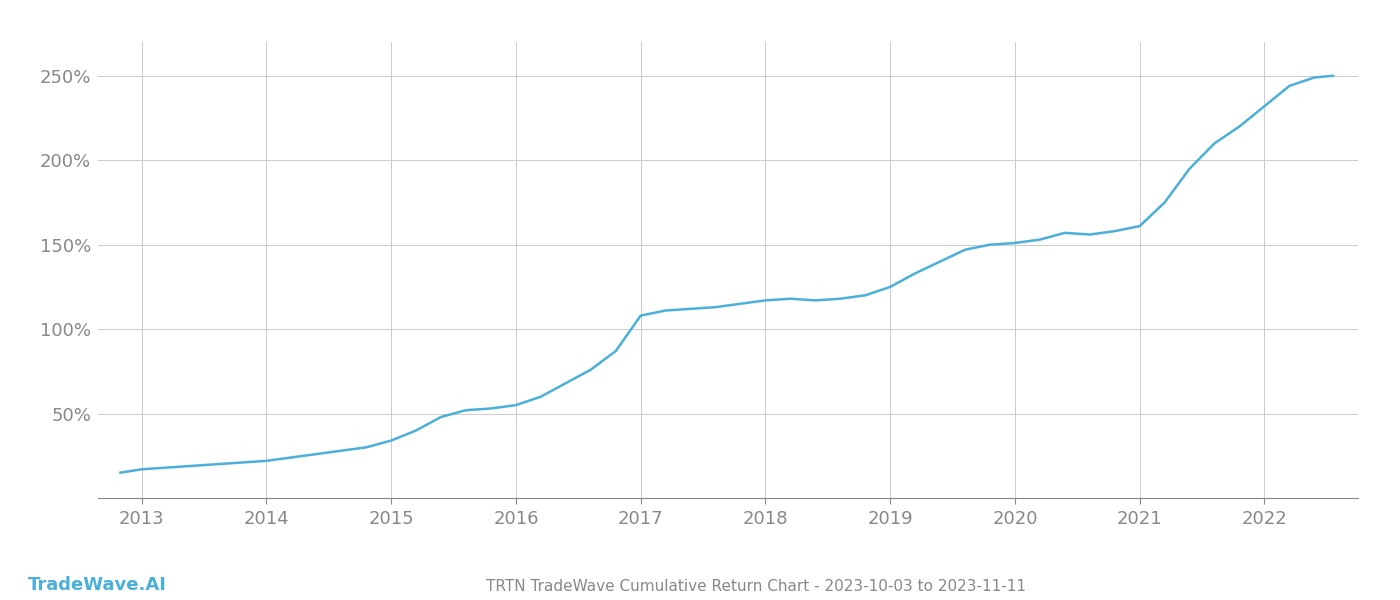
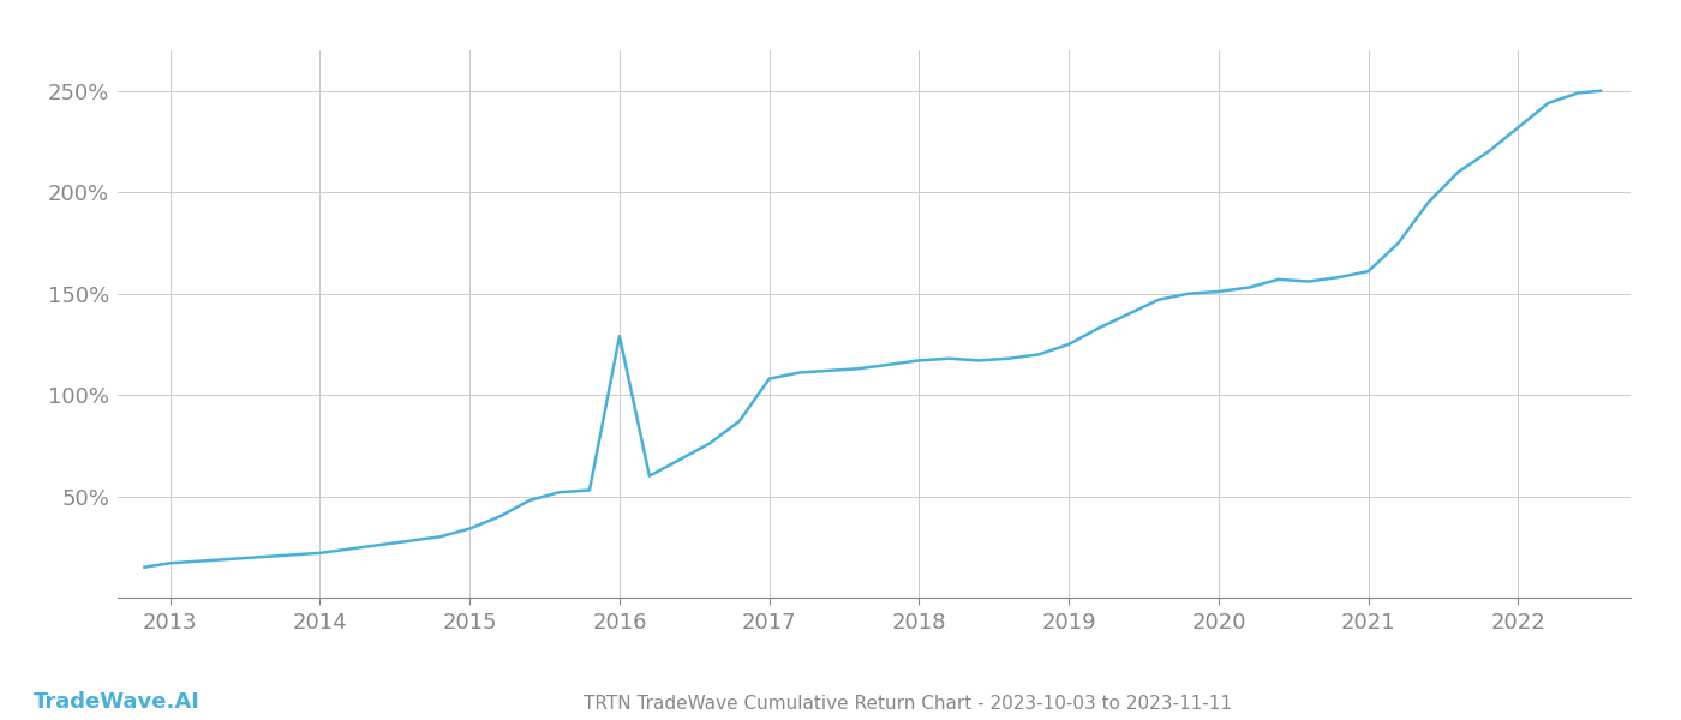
2016: 55% -> 129%
